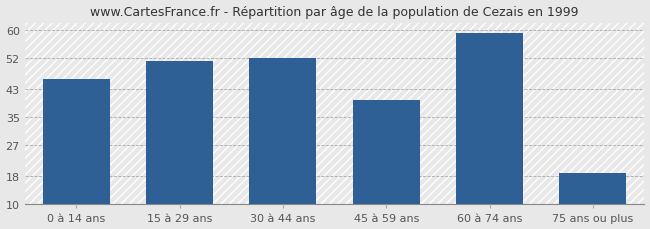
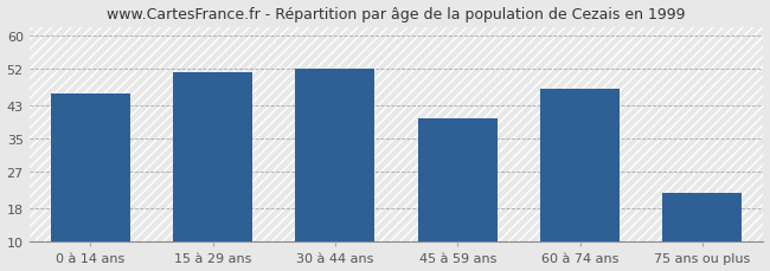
60 à 74 ans: 59 -> 47
75 ans ou plus: 19 -> 22
